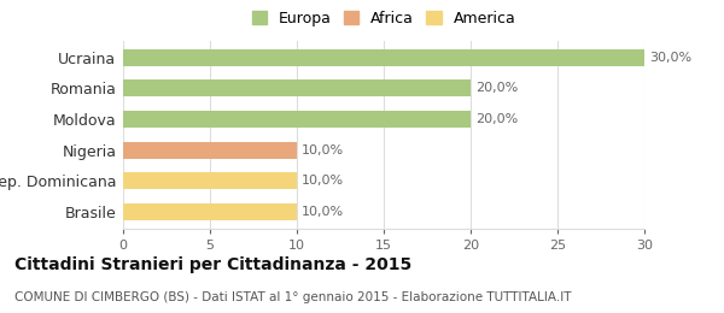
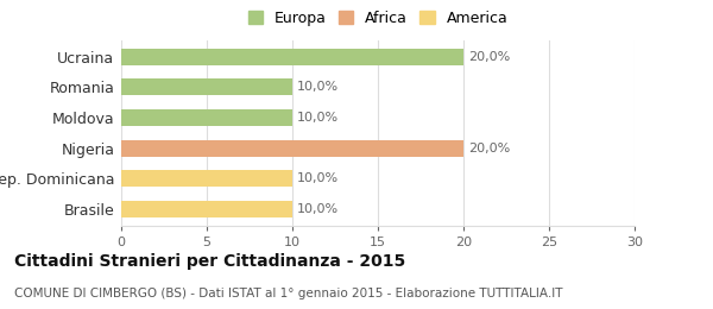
Ucraina: 30,0% -> 20,0%
Romania: 20,0% -> 10,0%
Moldova: 20,0% -> 10,0%
Nigeria: 10,0% -> 20,0%
